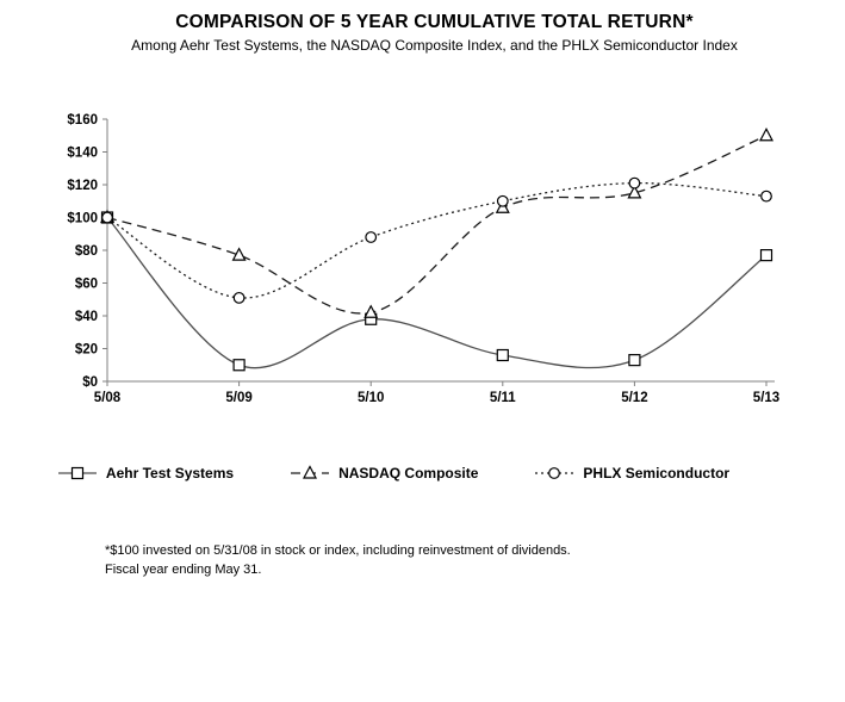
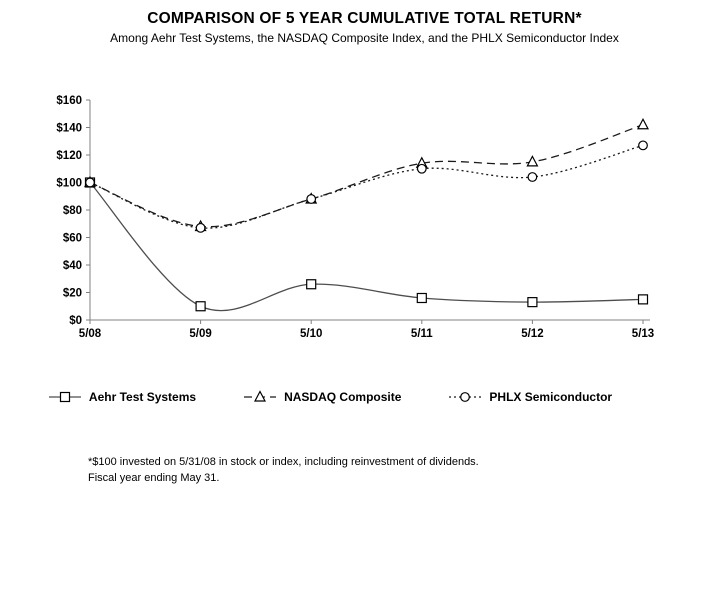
NASDAQ Composite/5/09: $77 -> $68
PHLX Semiconductor/5/09: $51 -> $67
Aehr Test Systems/5/10: $38 -> $26
NASDAQ Composite/5/10: $42 -> $88
NASDAQ Composite/5/11: $106 -> $114
PHLX Semiconductor/5/12: $121 -> $104
Aehr Test Systems/5/13: $77 -> $15
NASDAQ Composite/5/13: $150 -> $142
PHLX Semiconductor/5/13: $113 -> $127
